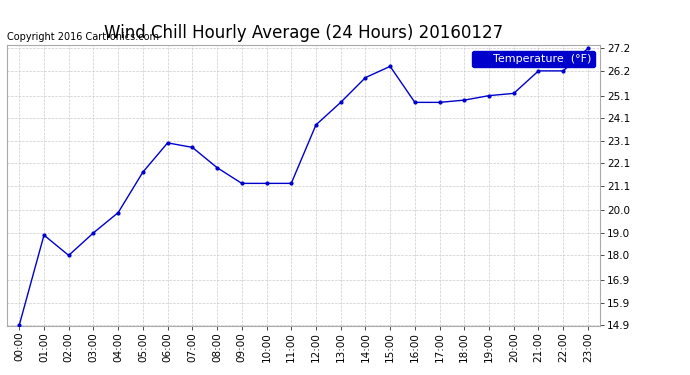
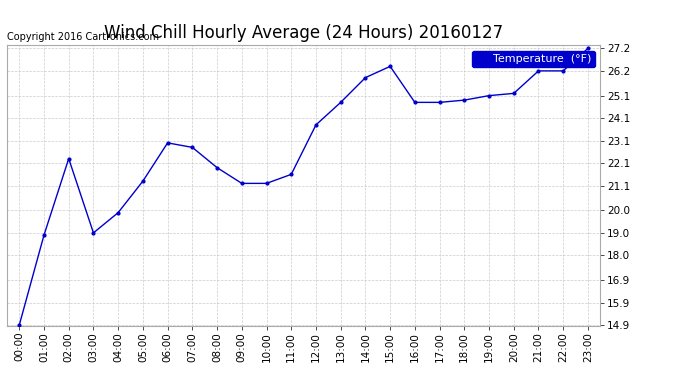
02:00: 18.0 -> 22.3
05:00: 21.7 -> 21.3
11:00: 21.2 -> 21.6
